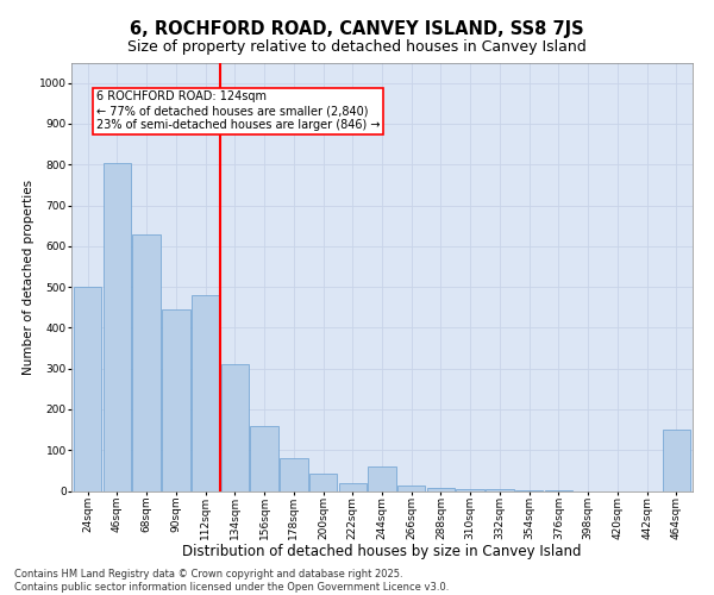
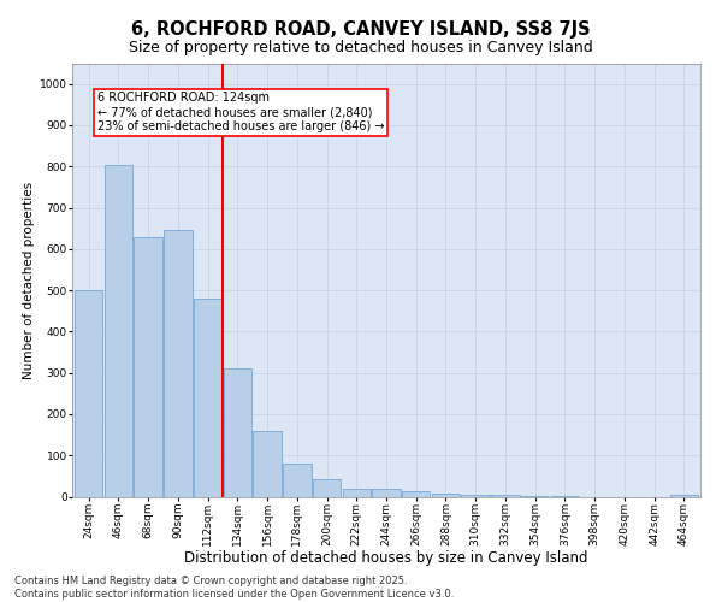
90sqm: 445 -> 645
244sqm: 60 -> 20
464sqm: 150 -> 3
